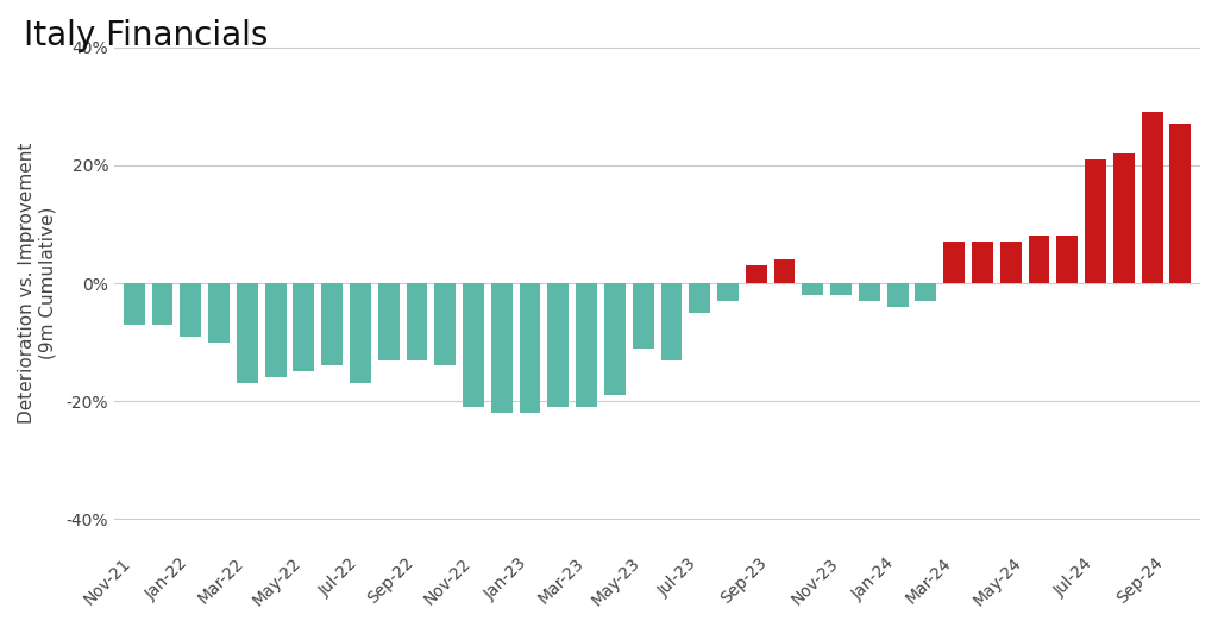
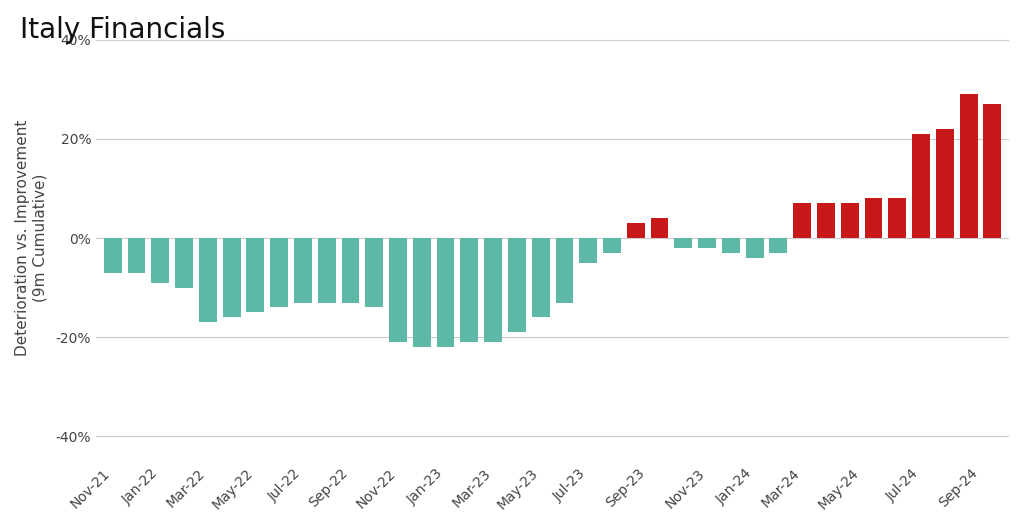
Jul-22: -17% -> -13%
May-23: -11% -> -16%
